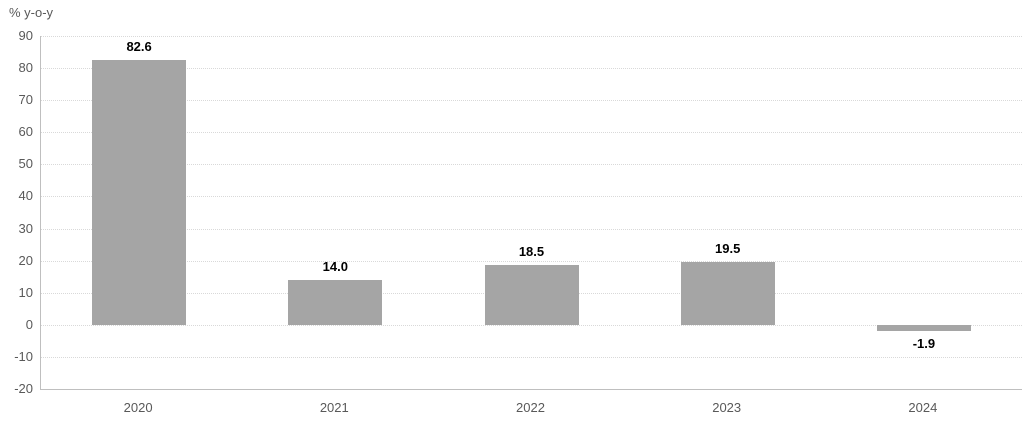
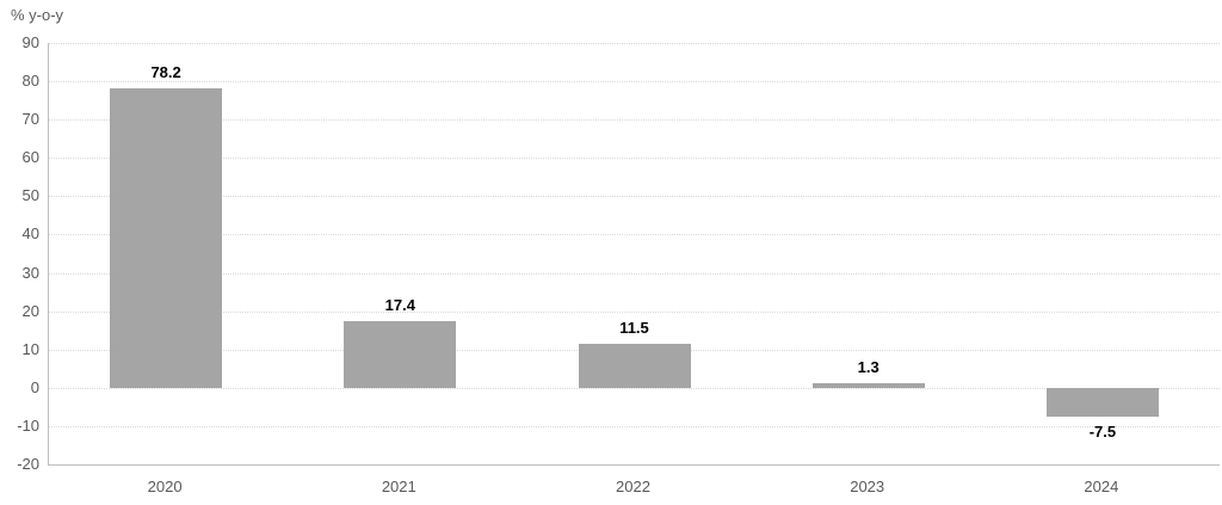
2020: 82.6 -> 78.2
2021: 14.0 -> 17.4
2022: 18.5 -> 11.5
2023: 19.5 -> 1.3
2024: -1.9 -> -7.5
